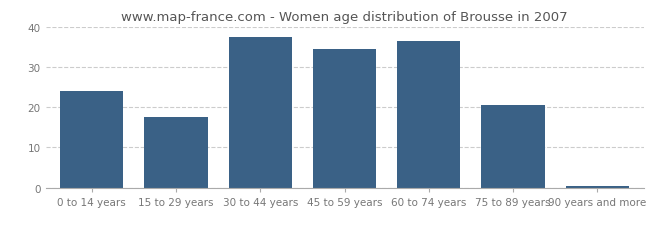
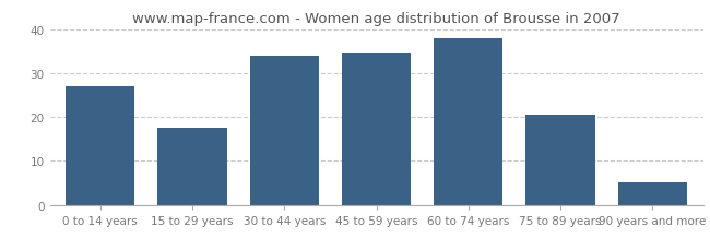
0 to 14 years: 24.0 -> 27.0
30 to 44 years: 37.5 -> 34.0
60 to 74 years: 36.5 -> 38.0
90 years and more: 0.5 -> 5.0
